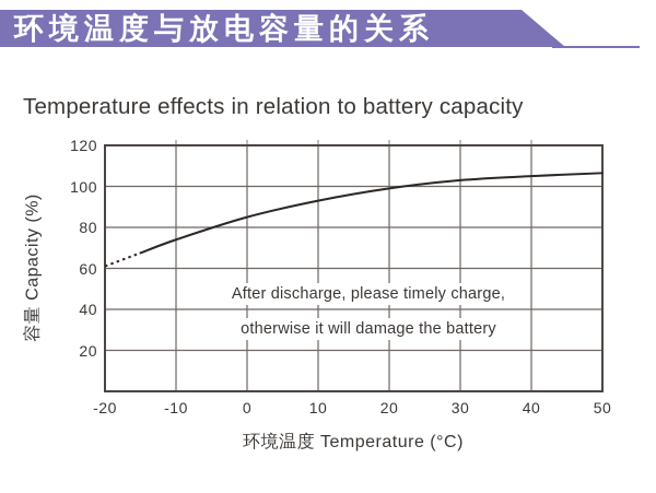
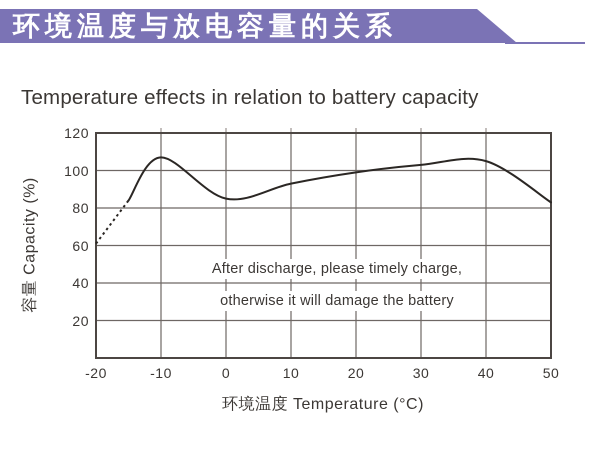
-10: 74 -> 107
50: 106 -> 83
